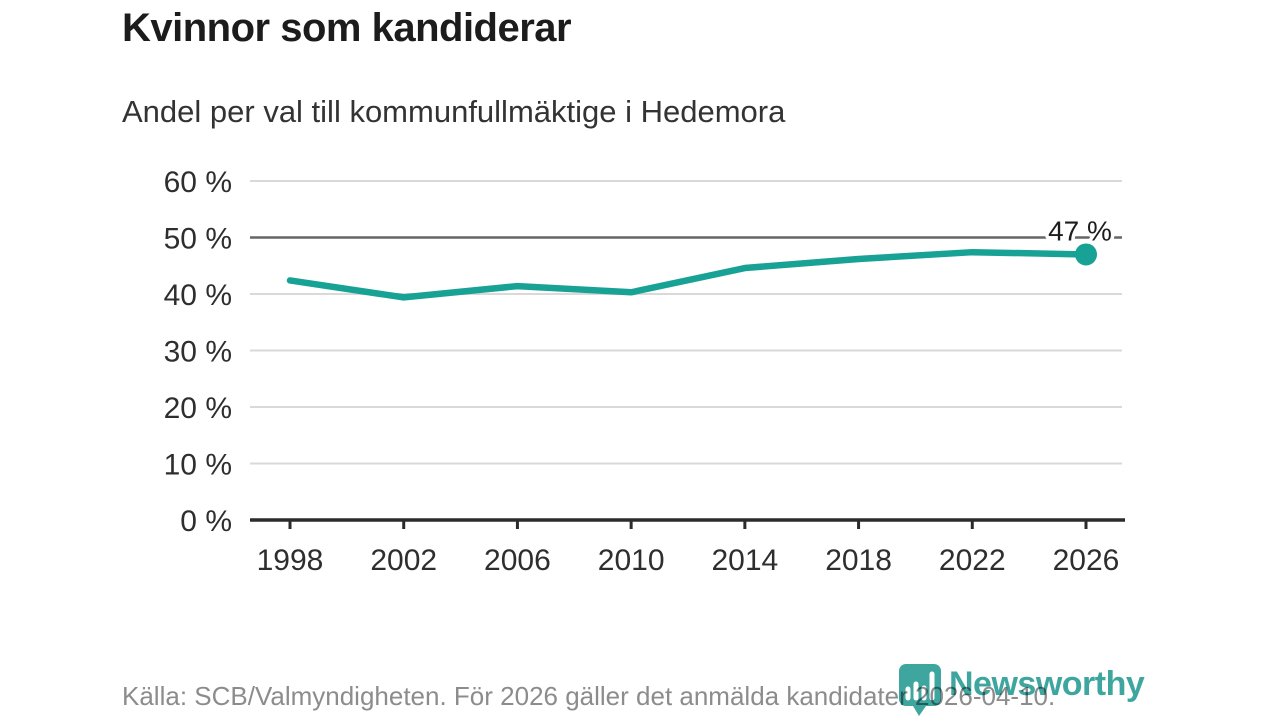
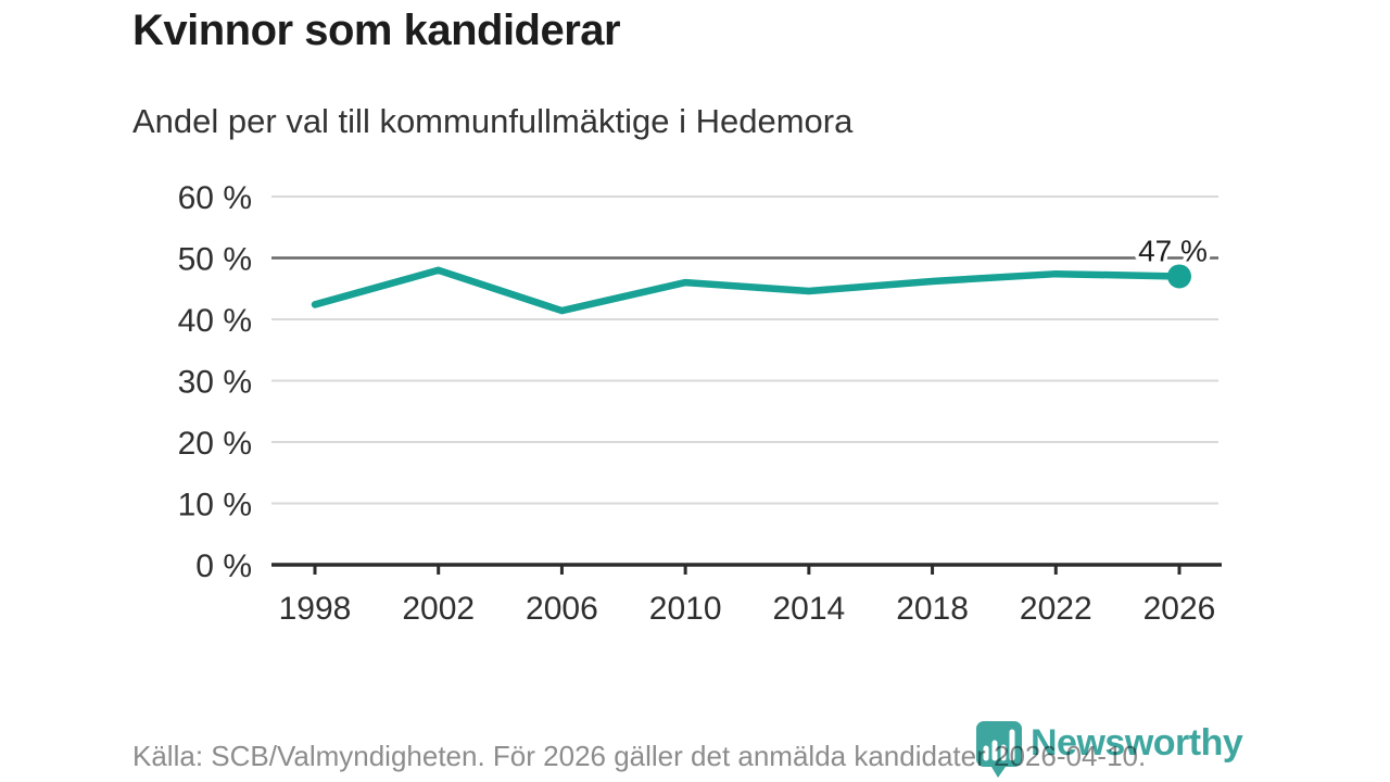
2002: 39% -> 48%
2010: 40% -> 46%
